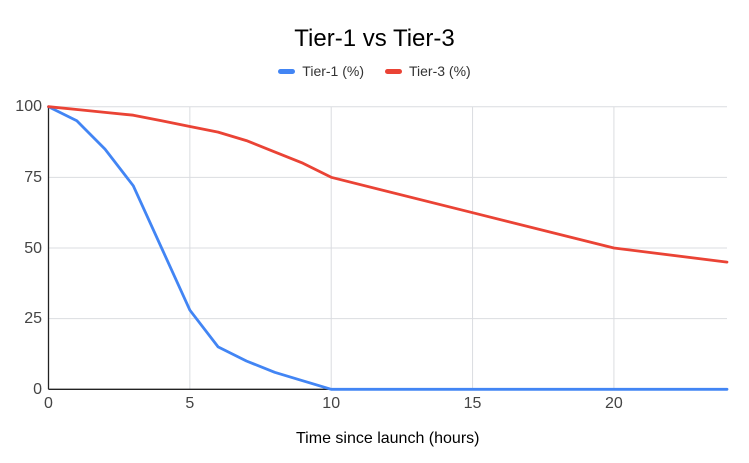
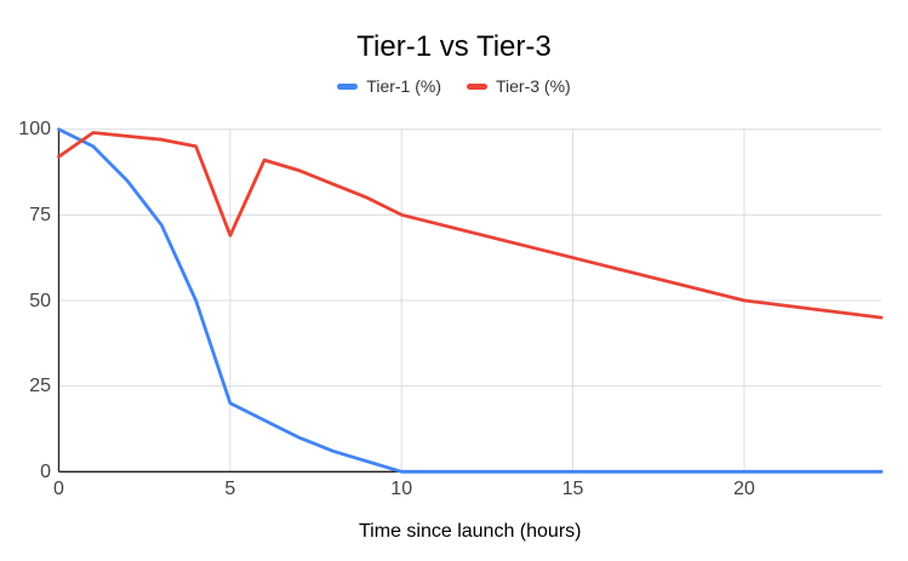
Tier-3 (%)/0: 100 -> 92
Tier-1 (%)/5: 28 -> 20
Tier-3 (%)/5: 93 -> 69
